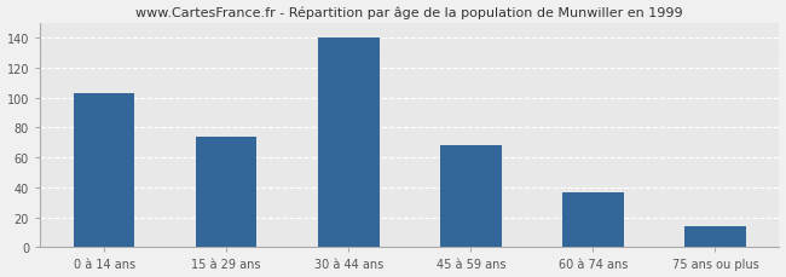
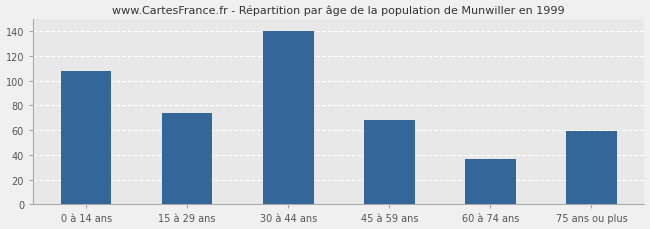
0 à 14 ans: 103 -> 108
75 ans ou plus: 14 -> 59
